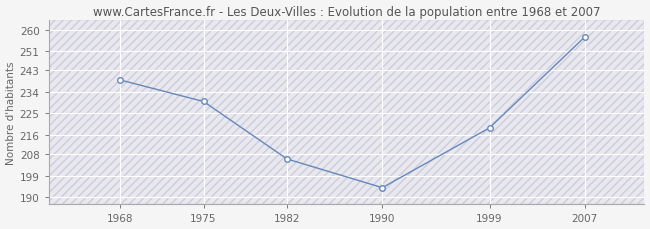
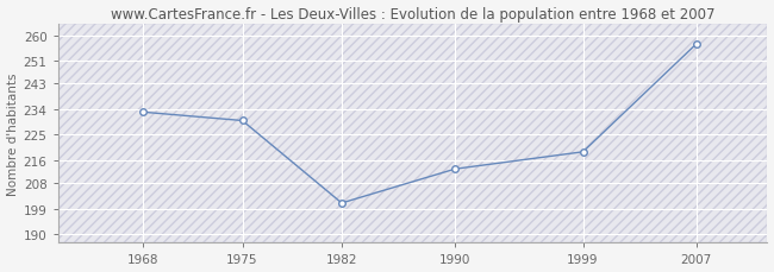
1968: 239 -> 233
1982: 206 -> 201
1990: 194 -> 213
